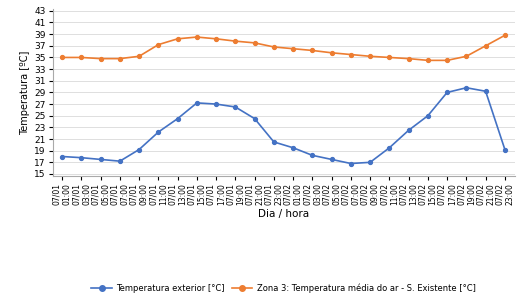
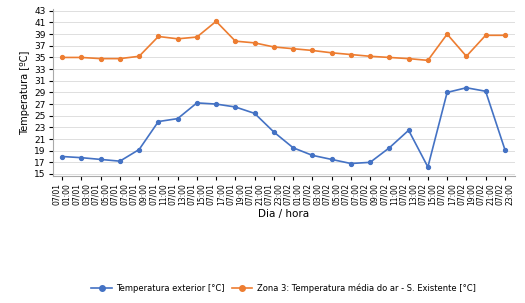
Temperatura exterior [°C]/07/01 11:00: 22.2 -> 24.0
Zona 3: Temperatura média do ar - S. Existente [°C]/07/01 11:00: 37.2 -> 38.6
Zona 3: Temperatura média do ar - S. Existente [°C]/07/01 17:00: 38.2 -> 41.2
Temperatura exterior [°C]/07/01 21:00: 24.5 -> 25.4
Temperatura exterior [°C]/07/01 23:00: 20.5 -> 22.2
Temperatura exterior [°C]/07/02 15:00: 25.0 -> 16.2
Zona 3: Temperatura média do ar - S. Existente [°C]/07/02 17:00: 34.5 -> 39.0
Zona 3: Temperatura média do ar - S. Existente [°C]/07/02 21:00: 37.0 -> 38.8
